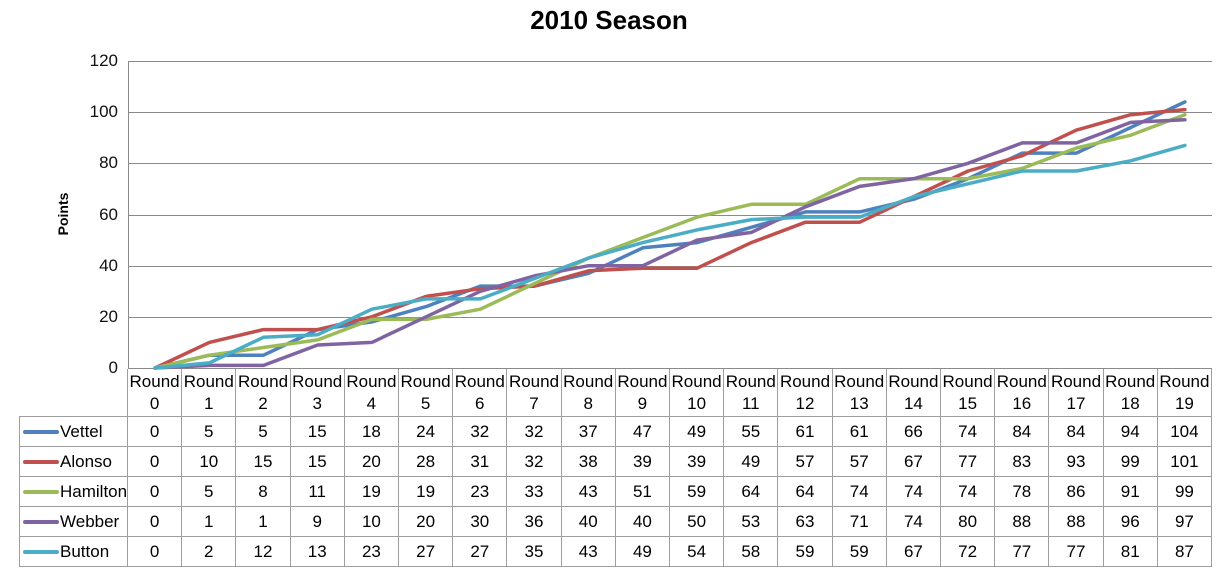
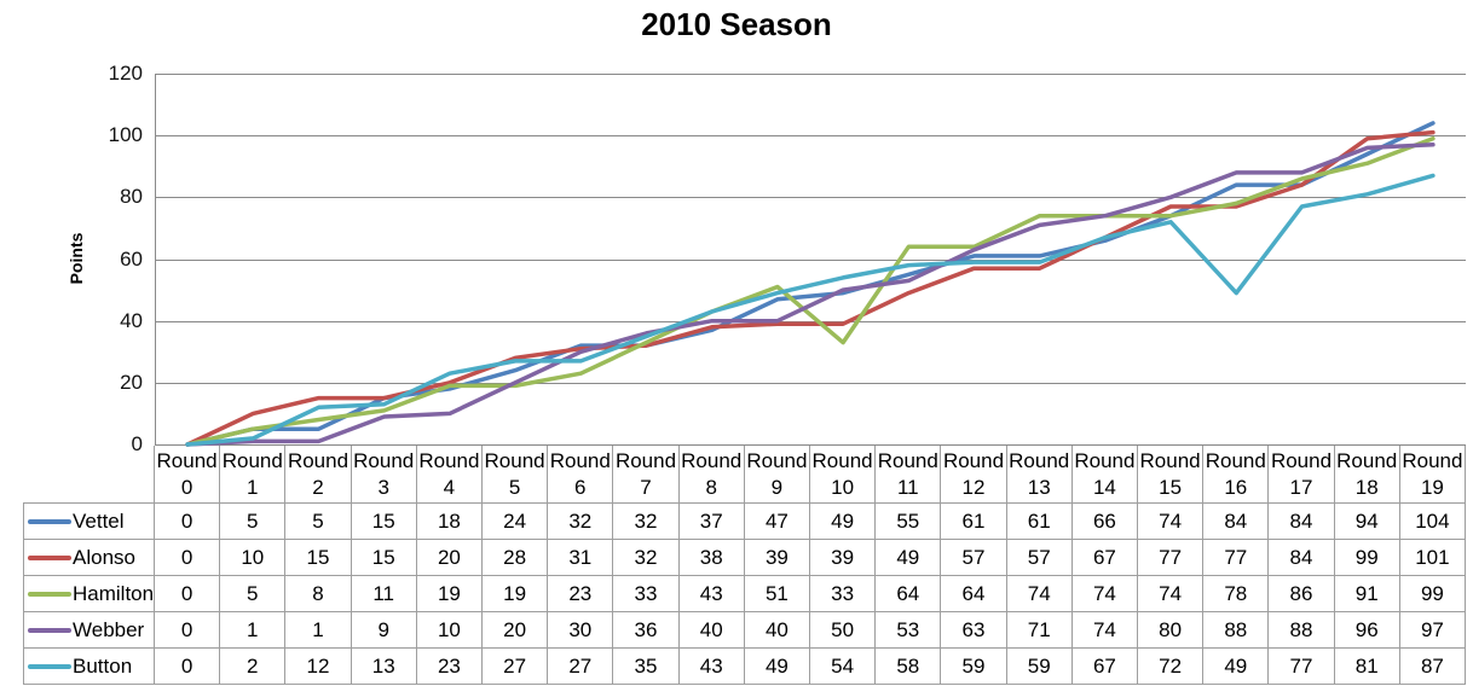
Hamilton/Round 10: 59 -> 33
Alonso/Round 16: 83 -> 77
Button/Round 16: 77 -> 49
Alonso/Round 17: 93 -> 84
